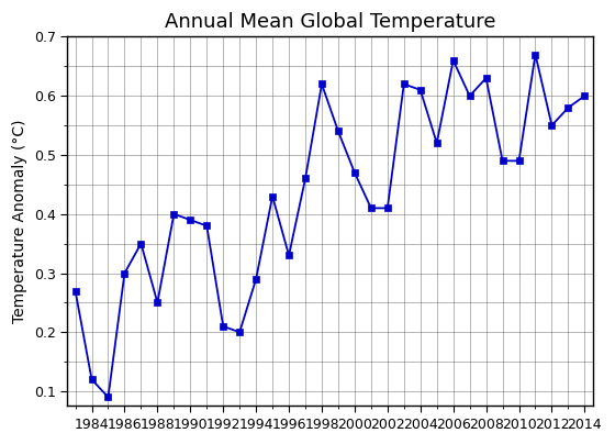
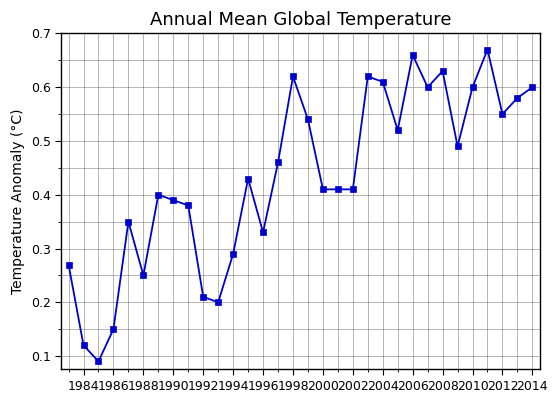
1986: 0.30 -> 0.15
2000: 0.47 -> 0.41
2010: 0.49 -> 0.60
